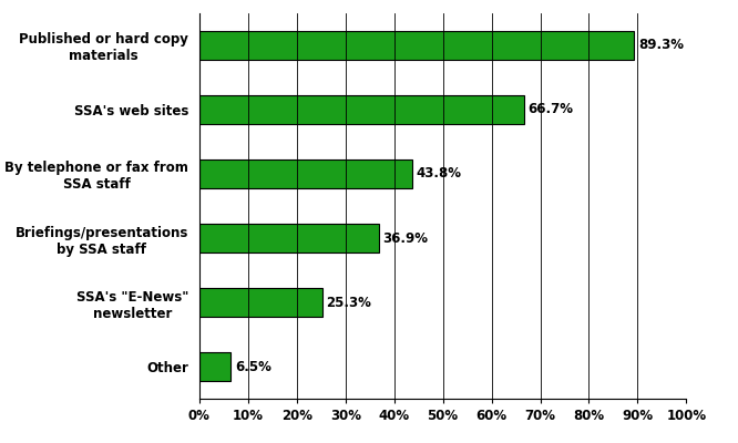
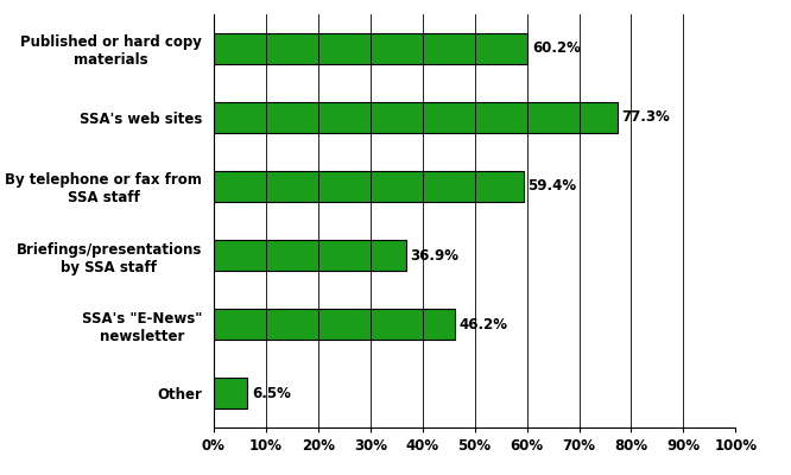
Published or hard copy materials: 89.3% -> 60.2%
SSA's web sites: 66.7% -> 77.3%
By telephone or fax from SSA staff: 43.8% -> 59.4%
SSA's "E-News" newsletter: 25.3% -> 46.2%
